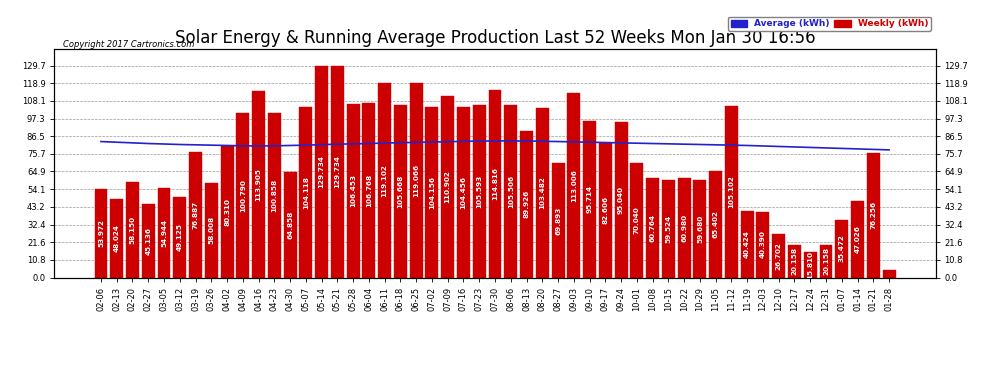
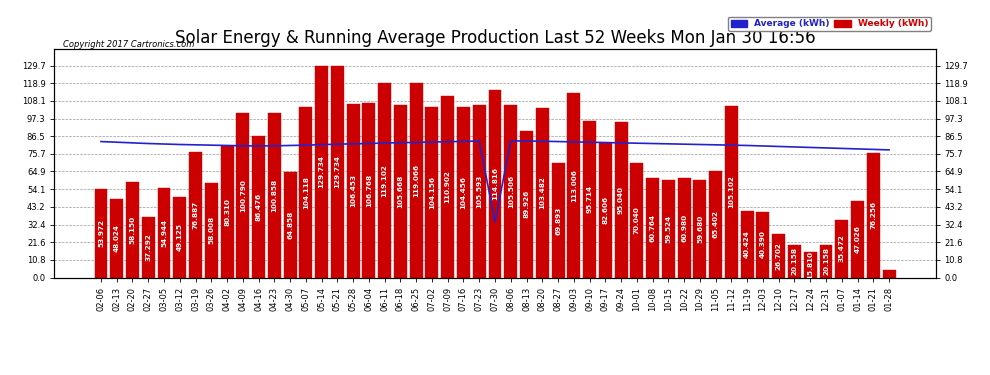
Weekly (kWh)/02-27: 45.136 -> 37.292
Weekly (kWh)/04-16: 113.905 -> 86.476
Average (kWh)/07-30: 84 -> 34
